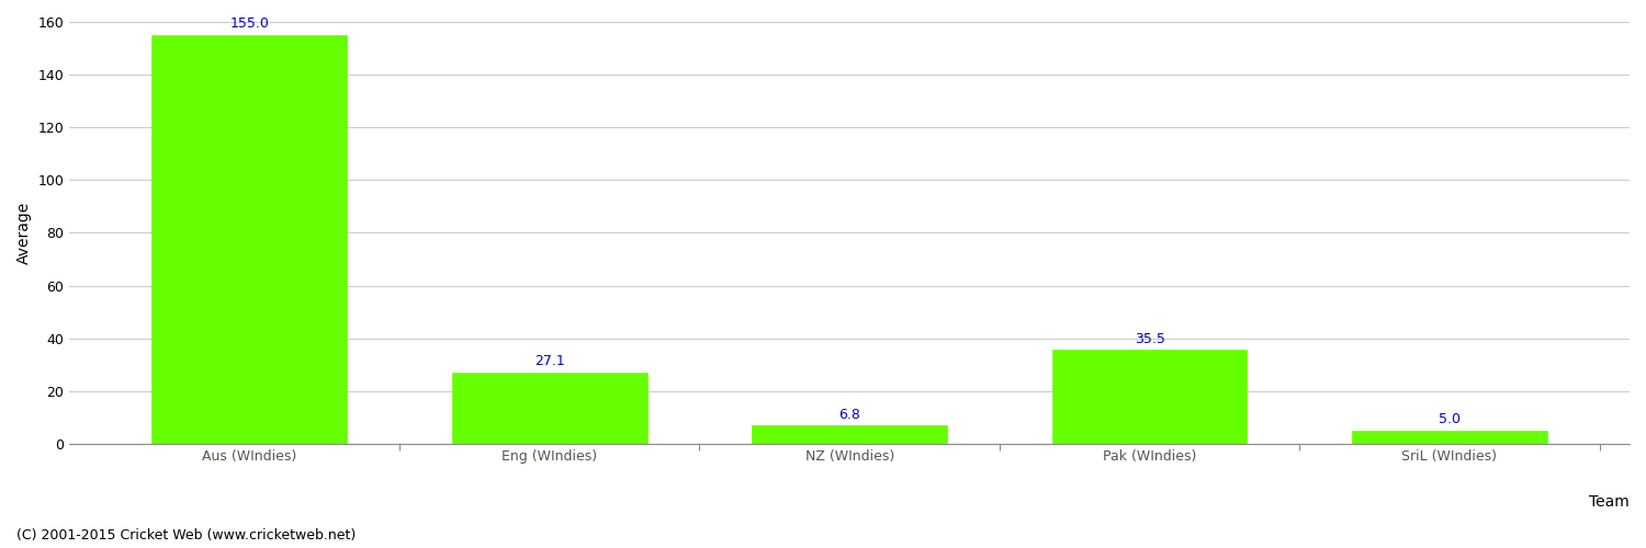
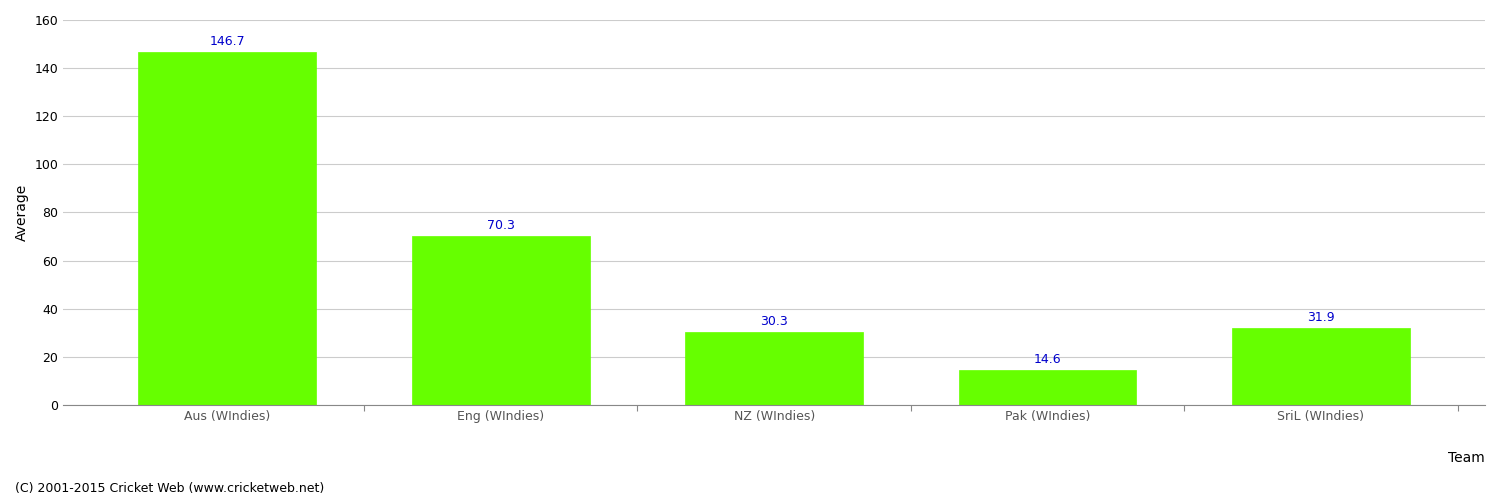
Aus (WIndies): 155.0 -> 146.7
Eng (WIndies): 27.1 -> 70.3
NZ (WIndies): 6.8 -> 30.3
Pak (WIndies): 35.5 -> 14.6
SriL (WIndies): 5.0 -> 31.9
